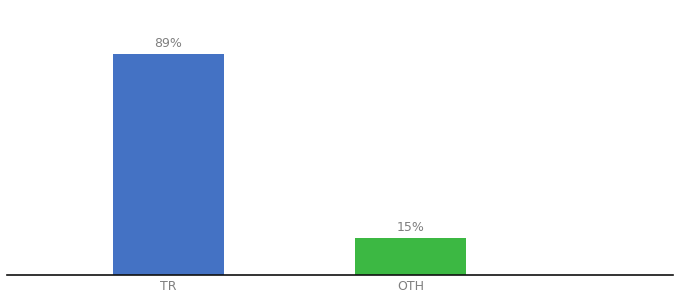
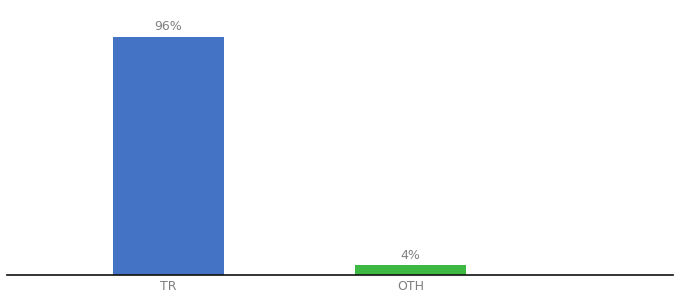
TR: 89% -> 96%
OTH: 15% -> 4%
